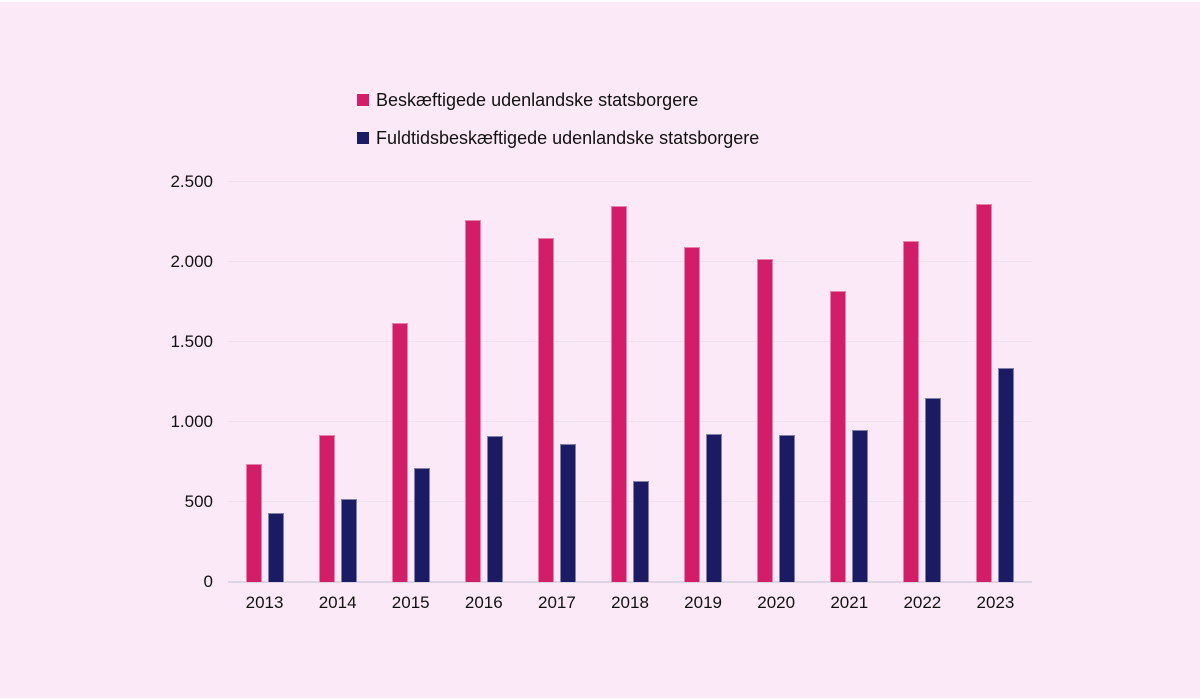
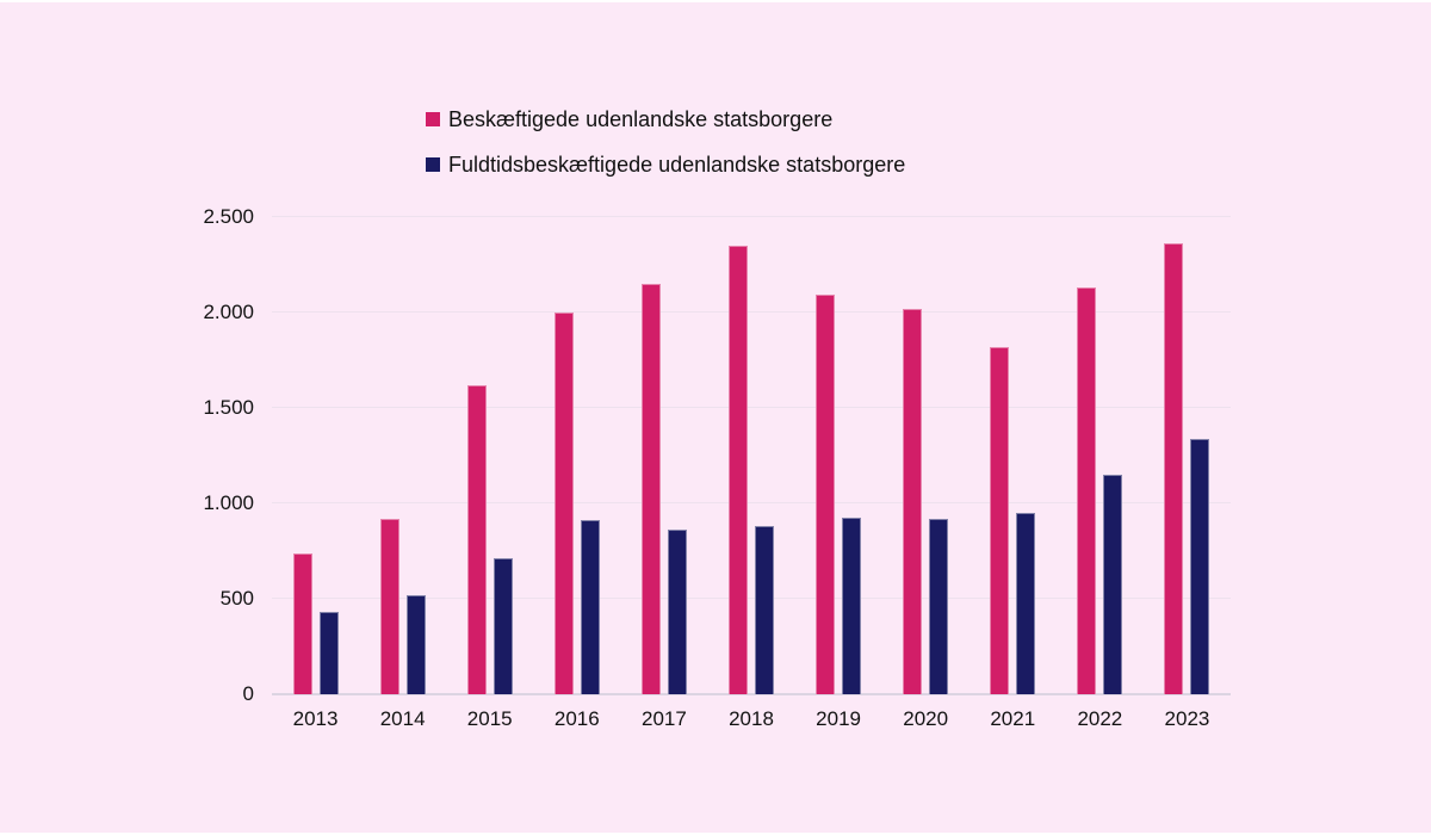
Beskæftigede udenlandske statsborgere/2016: 2260 -> 2000
Fuldtidsbeskæftigede udenlandske statsborgere/2018: 630 -> 880
